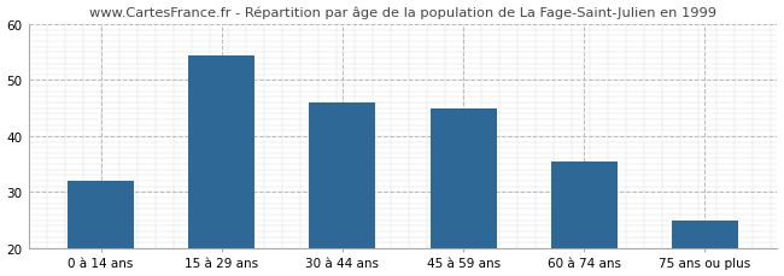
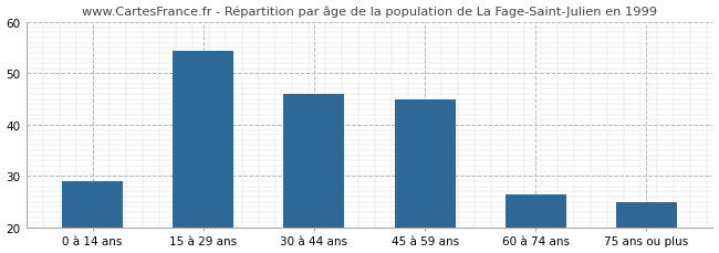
0 à 14 ans: 32.0 -> 29.0
60 à 74 ans: 35.5 -> 26.5
